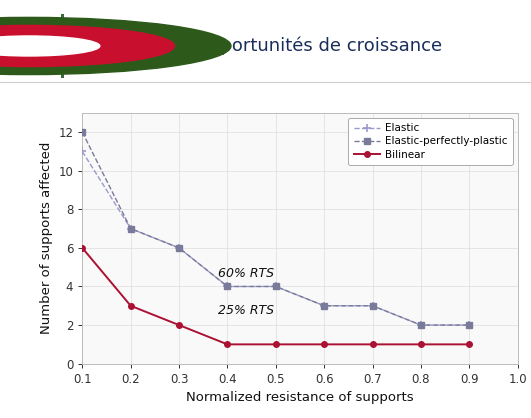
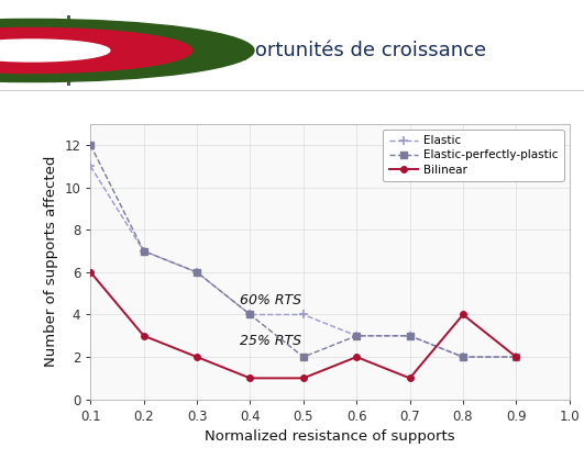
Elastic-perfectly-plastic/0.5: 4 -> 2
Bilinear/0.6: 1 -> 2
Bilinear/0.8: 1 -> 4
Bilinear/0.9: 1 -> 2
